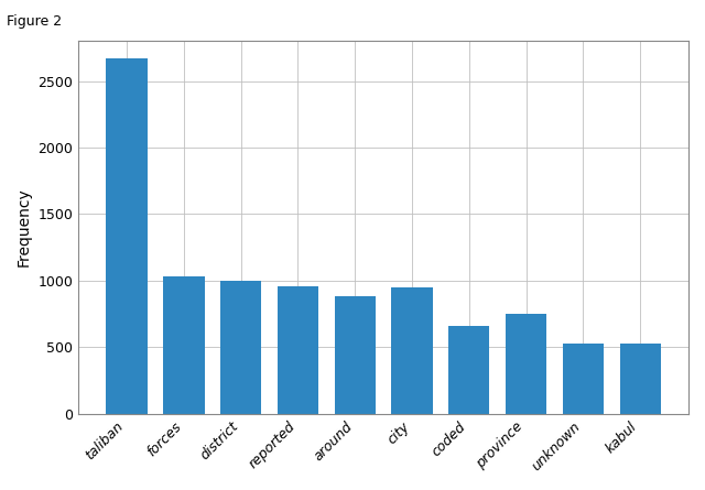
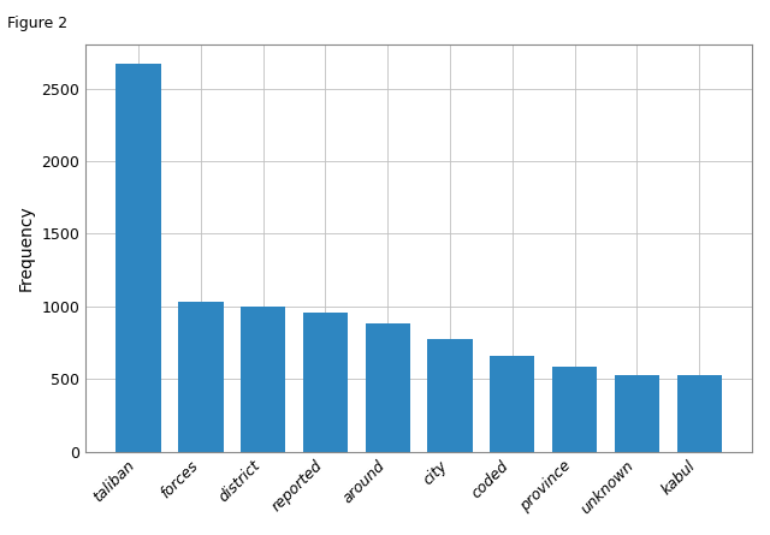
city: 950 -> 780
province: 750 -> 580
